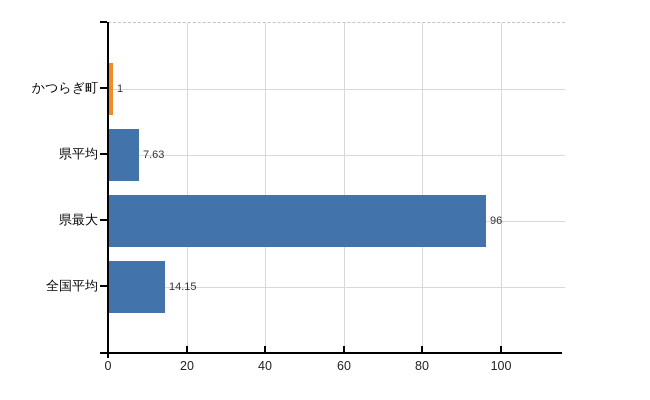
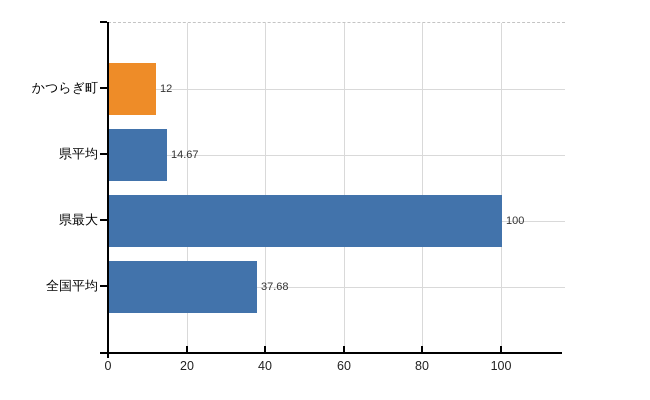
かつらぎ町: 1 -> 12
県平均: 7.63 -> 14.67
県最大: 96 -> 100
全国平均: 14.15 -> 37.68
